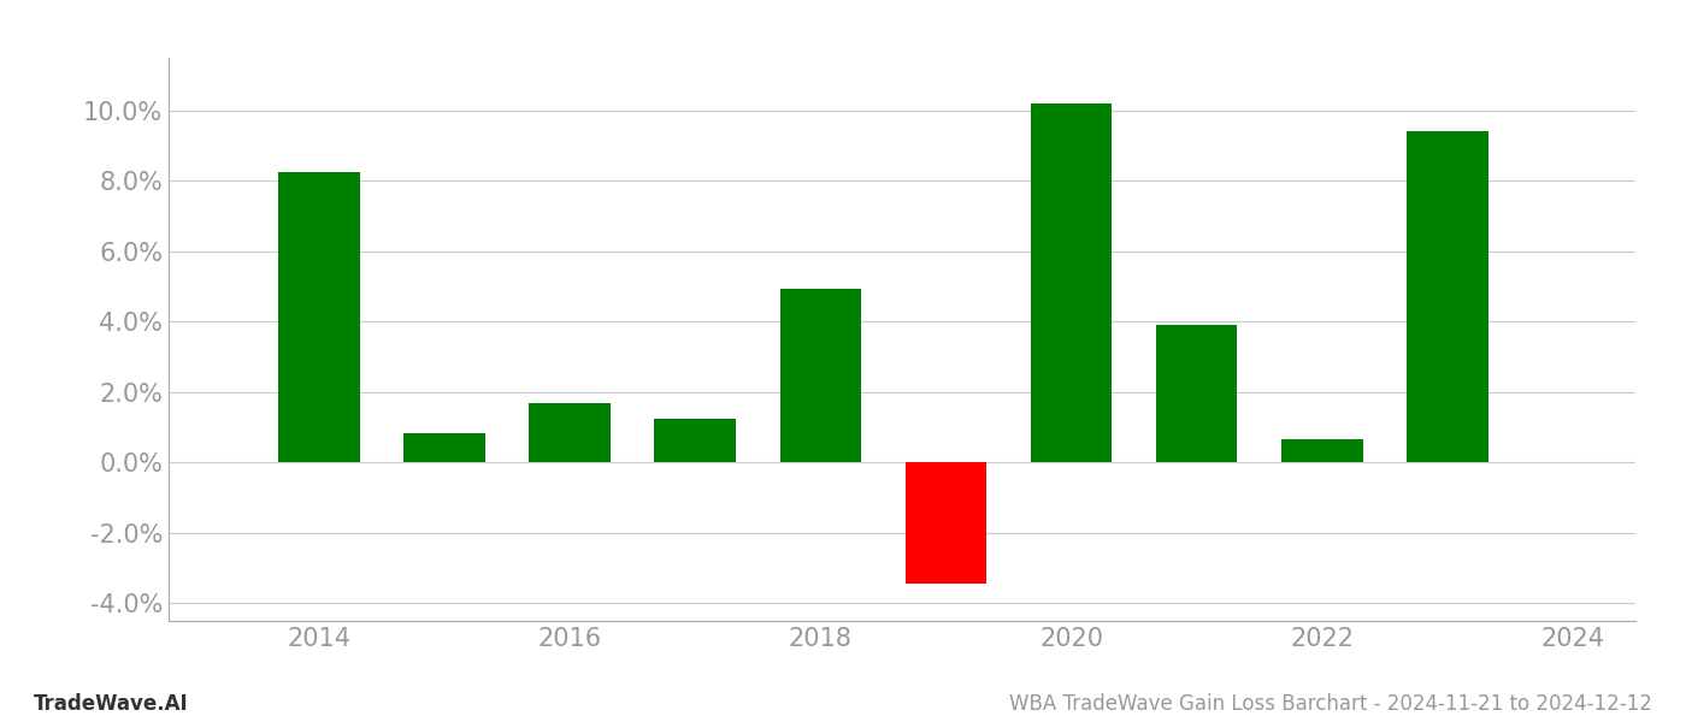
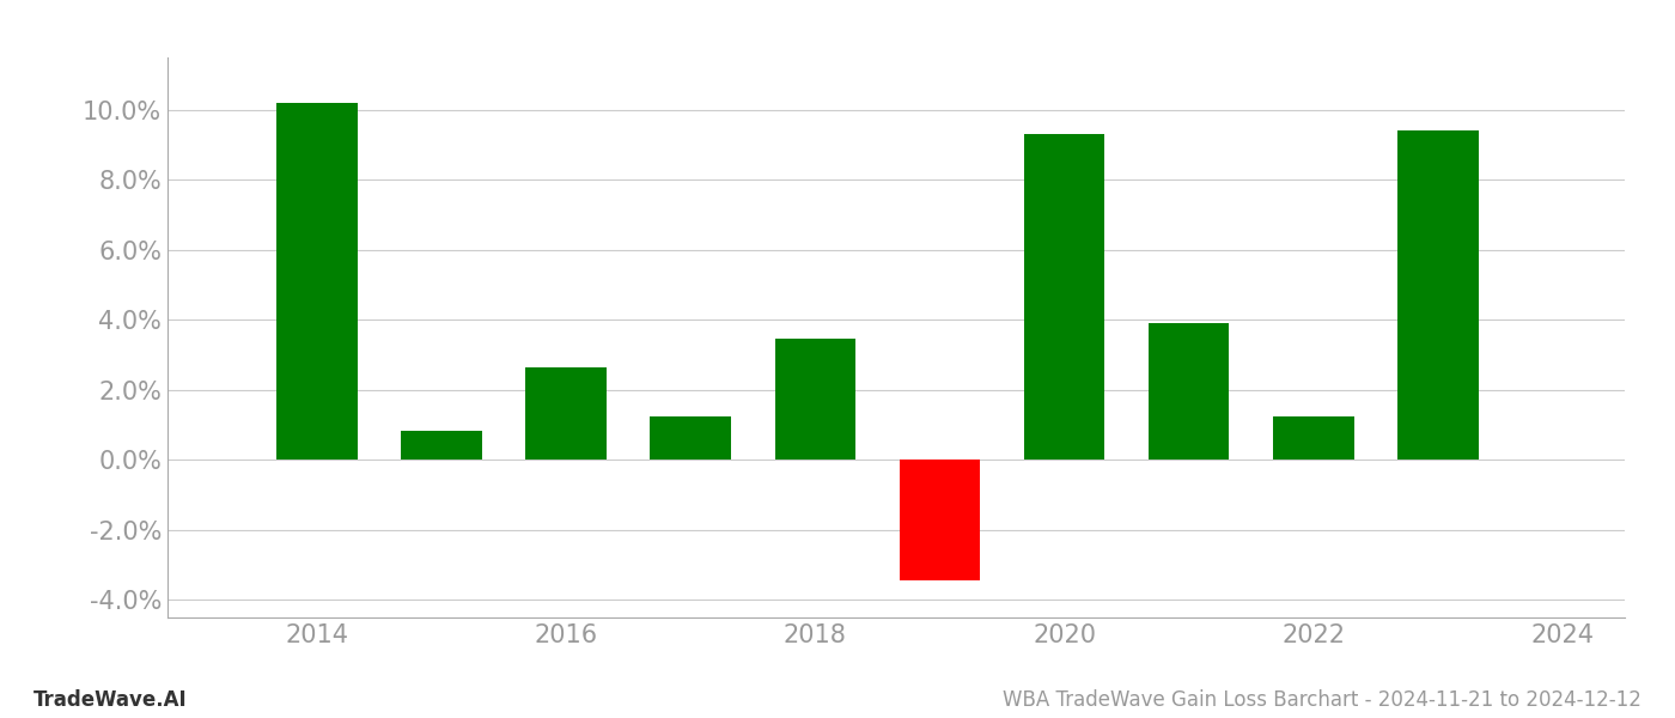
2014: 8.25% -> 10.20%
2016: 1.70% -> 2.65%
2018: 4.95% -> 3.45%
2020: 10.20% -> 9.30%
2022: 0.65% -> 1.25%
